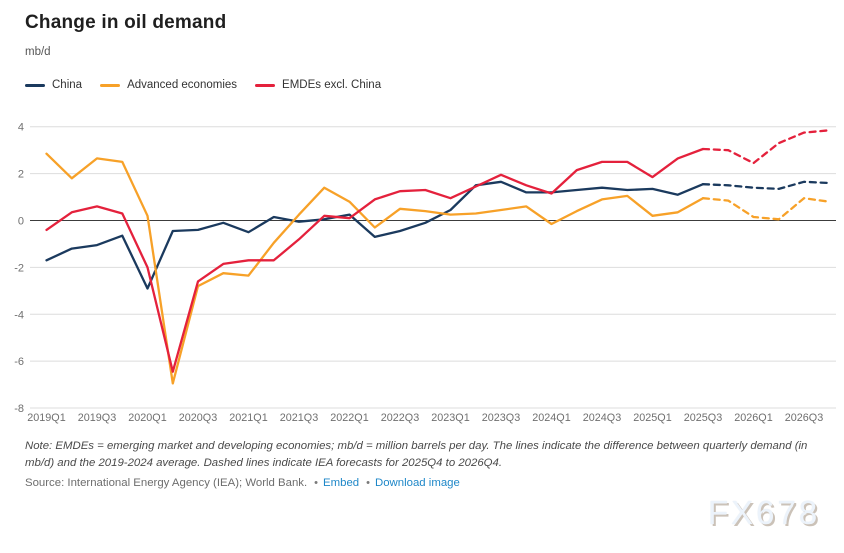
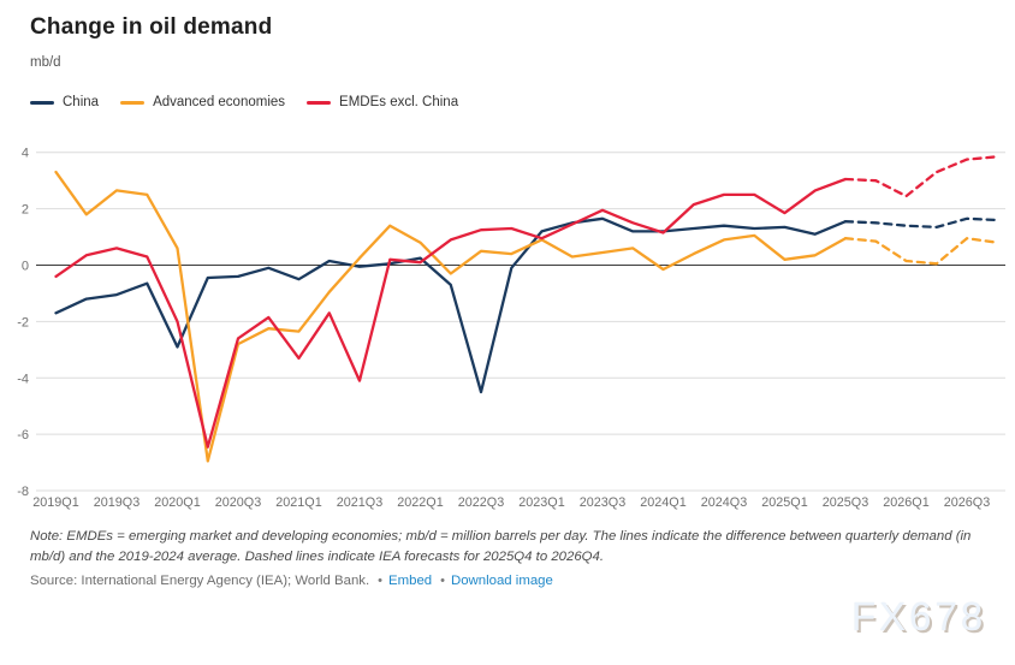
Advanced economies/2019Q1: 2.9 -> 3.3
Advanced economies/2020Q1: 0.2 -> 0.6
EMDEs excl. China/2021Q1: -1.7 -> -3.3
EMDEs excl. China/2021Q3: -0.8 -> -4.1
China/2022Q3: -0.5 -> -4.5
China/2023Q1: 0.5 -> 1.2
Advanced economies/2023Q1: 0.2 -> 0.9
